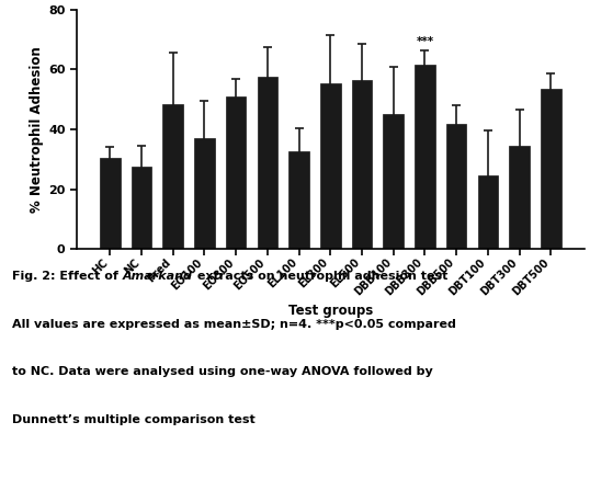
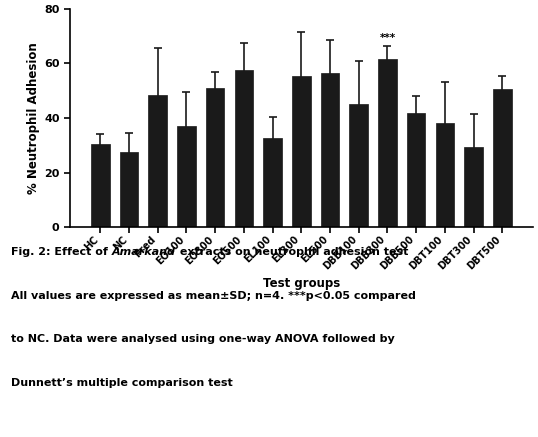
DBT100: 24.5 -> 38.0
DBT300: 34.5 -> 29.5
DBT500: 53.5 -> 50.5
